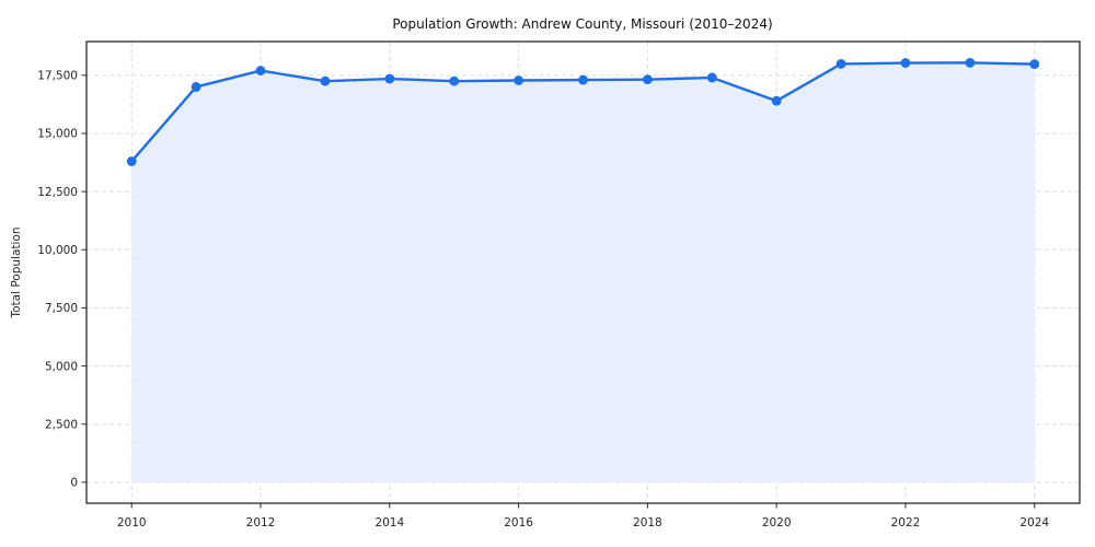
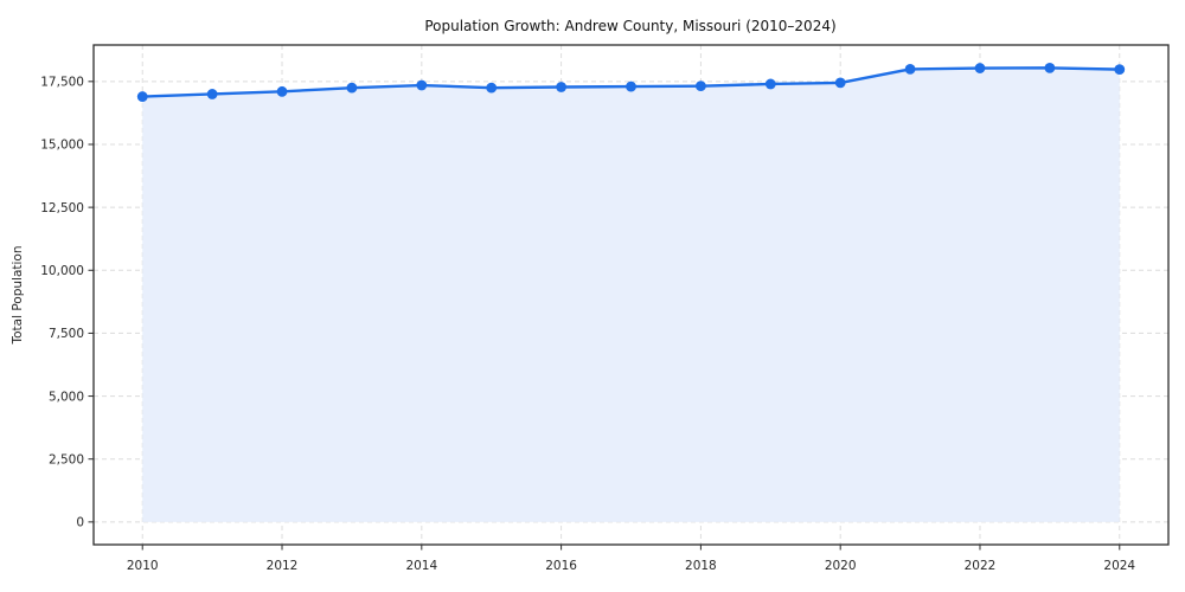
2010: 13800 -> 16900
2012: 17700 -> 17100
2020: 16400 -> 17400
